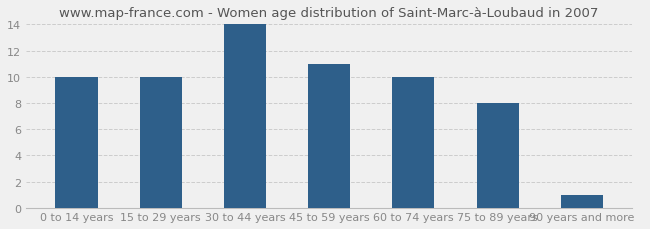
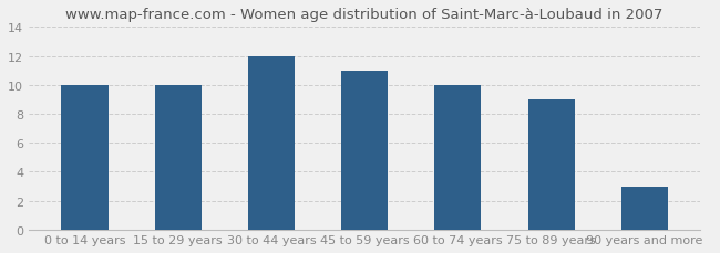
30 to 44 years: 14 -> 12
75 to 89 years: 8 -> 9
90 years and more: 1 -> 3
